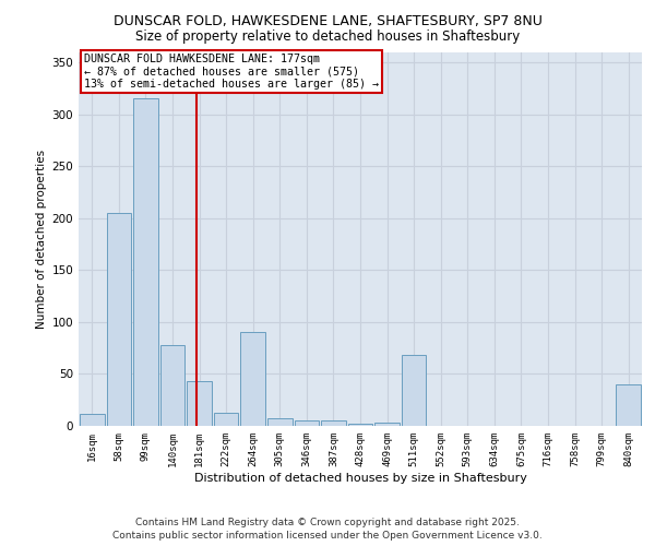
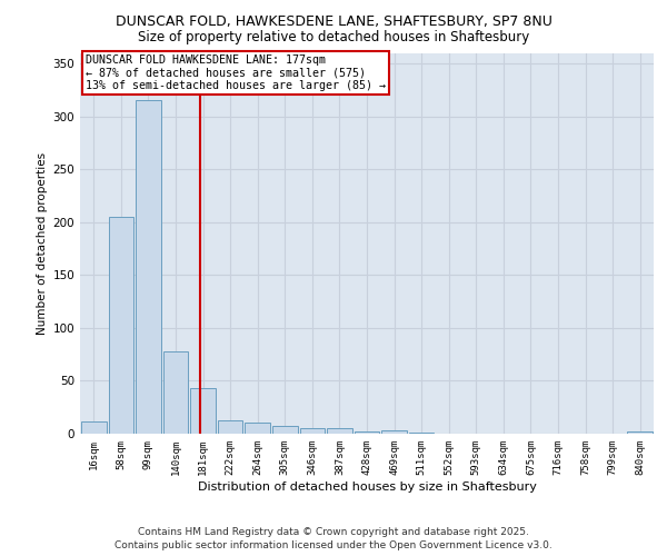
264sqm: 90 -> 10
511sqm: 68 -> 1
840sqm: 40 -> 2
